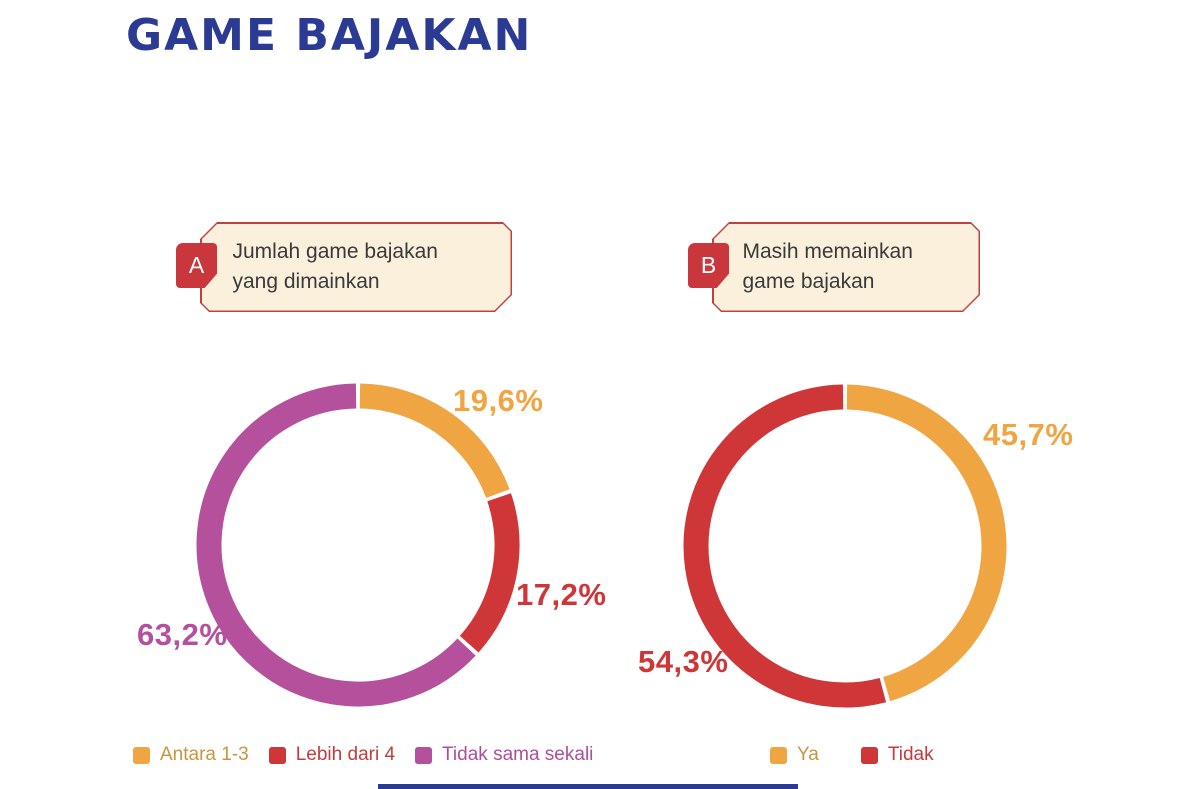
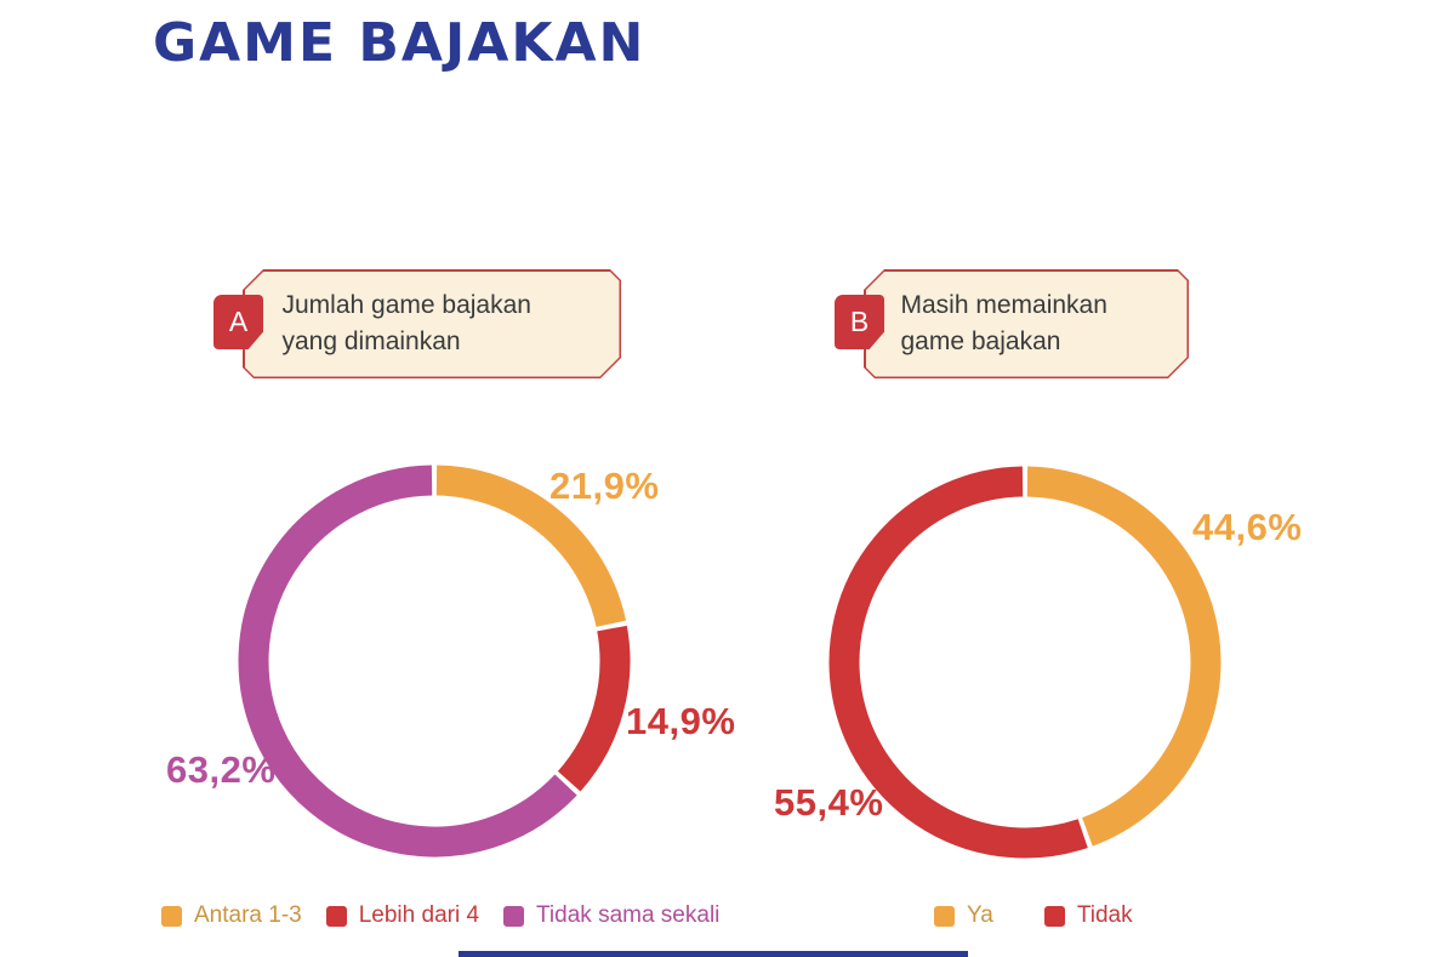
Jumlah game bajakan yang dimainkan/Antara 1-3: 19,6% -> 21,9%
Jumlah game bajakan yang dimainkan/Lebih dari 4: 17,2% -> 14,9%
Masih memainkan game bajakan/Ya: 45,7% -> 44,6%
Masih memainkan game bajakan/Tidak: 54,3% -> 55,4%
